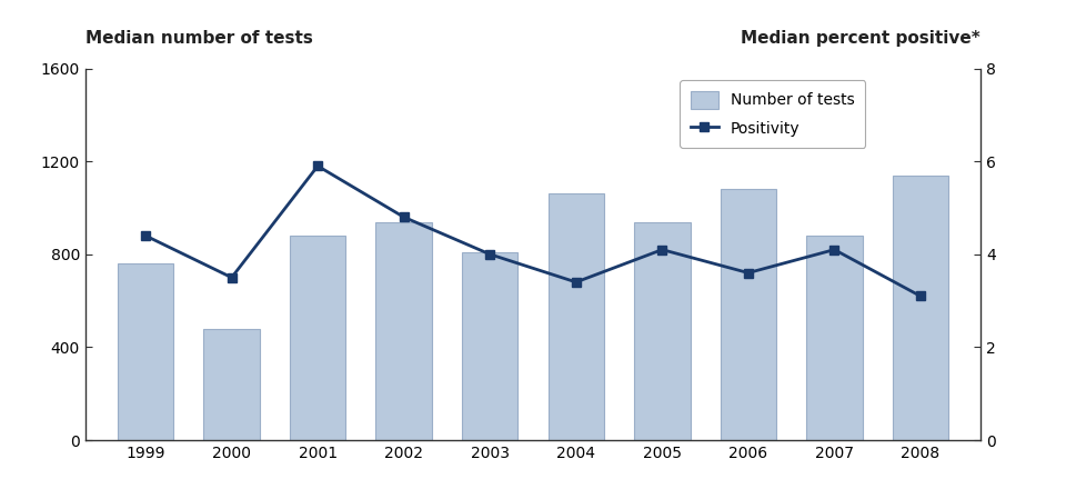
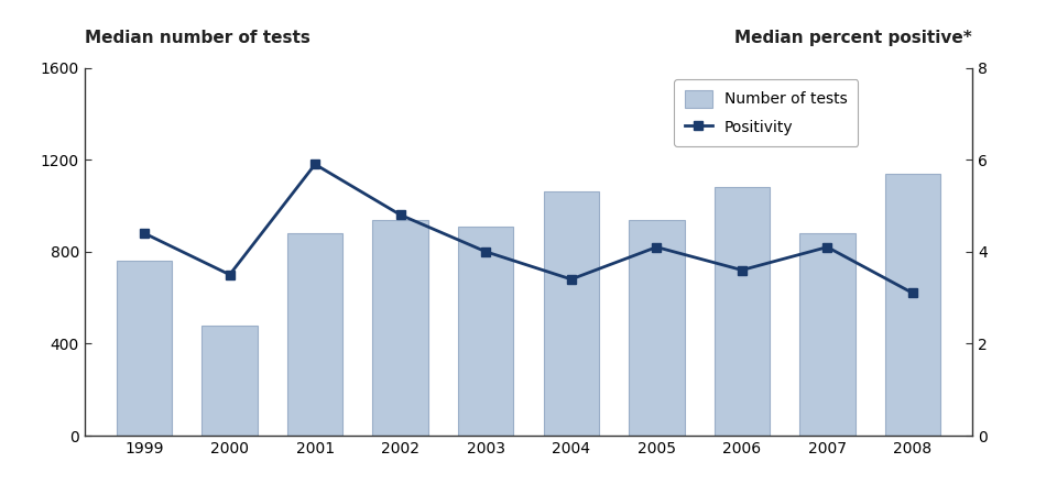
Number of tests/2003: 810 -> 910
